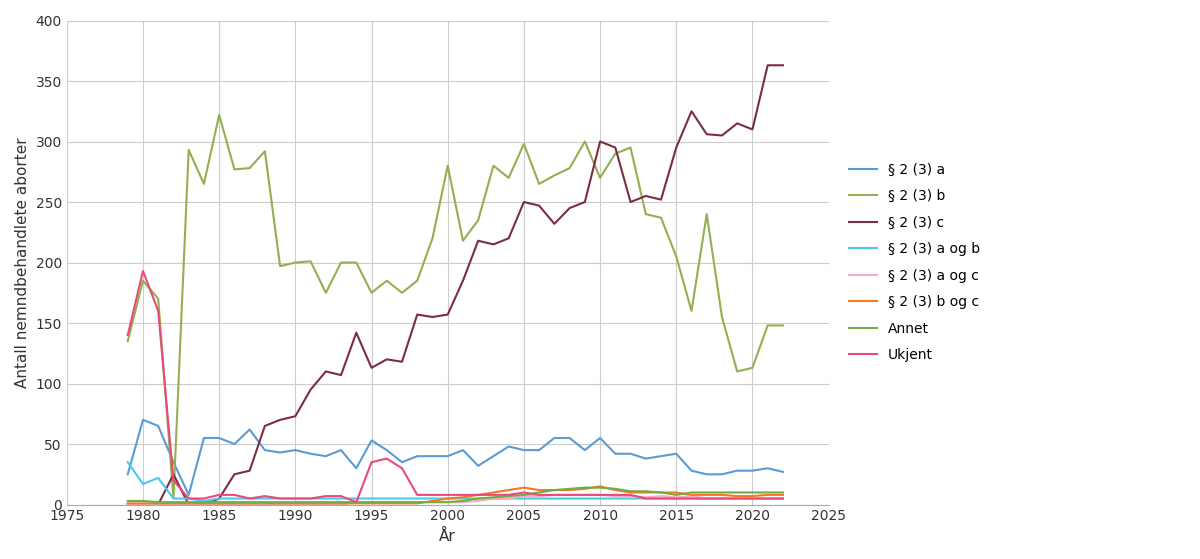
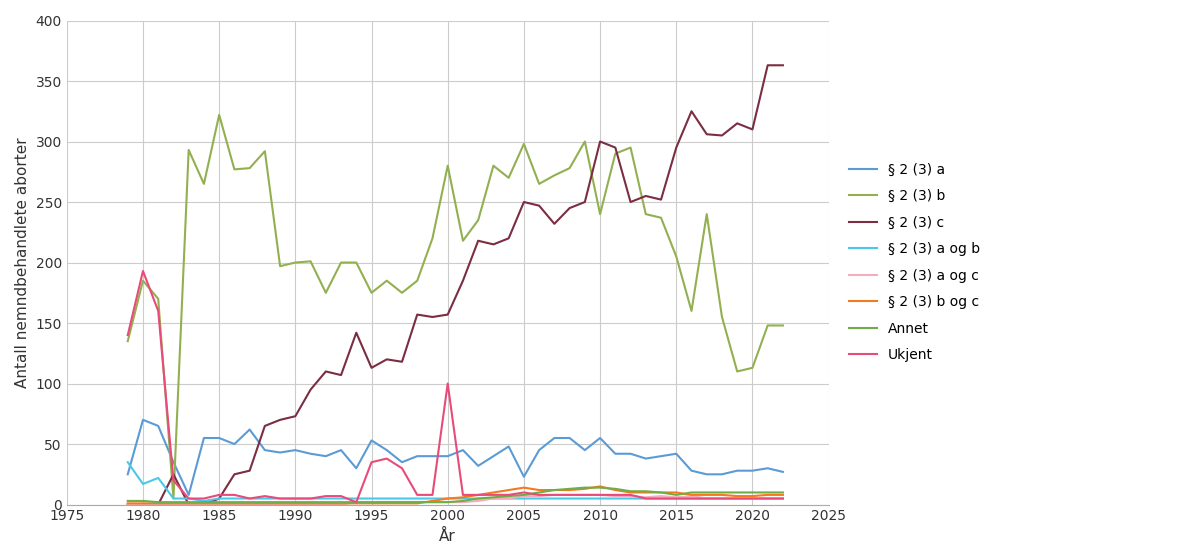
Ukjent/2000: 8 -> 100
§ 2 (3) a/2005: 45 -> 23
§ 2 (3) b/2010: 270 -> 240
